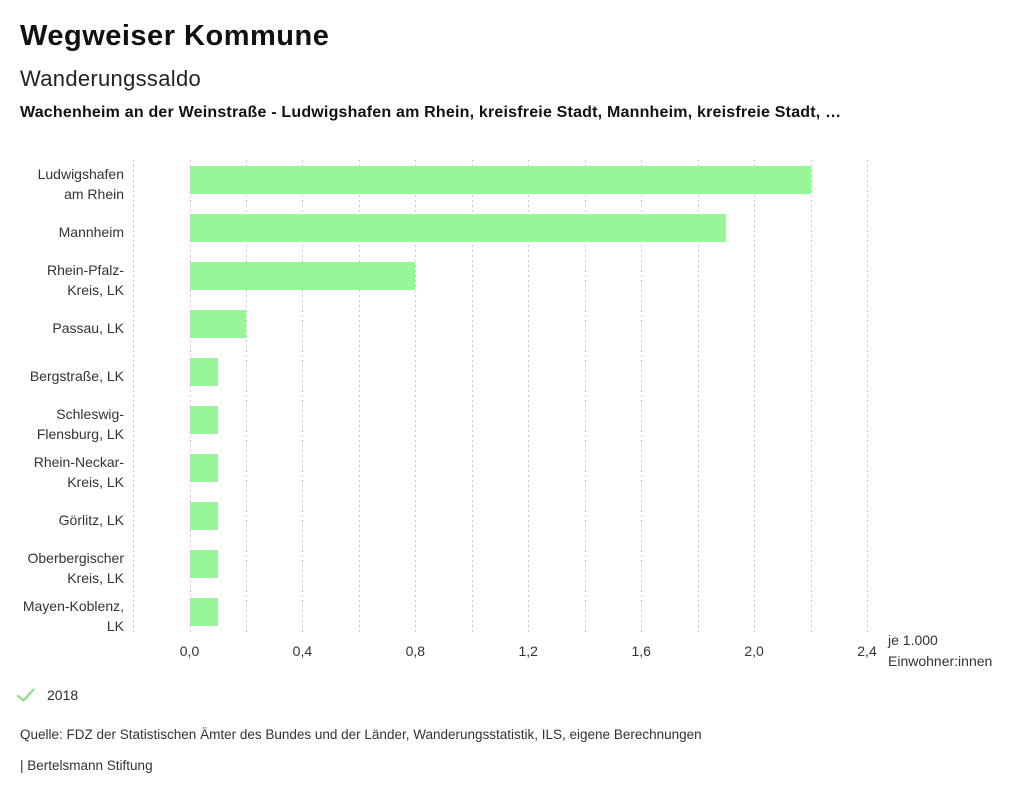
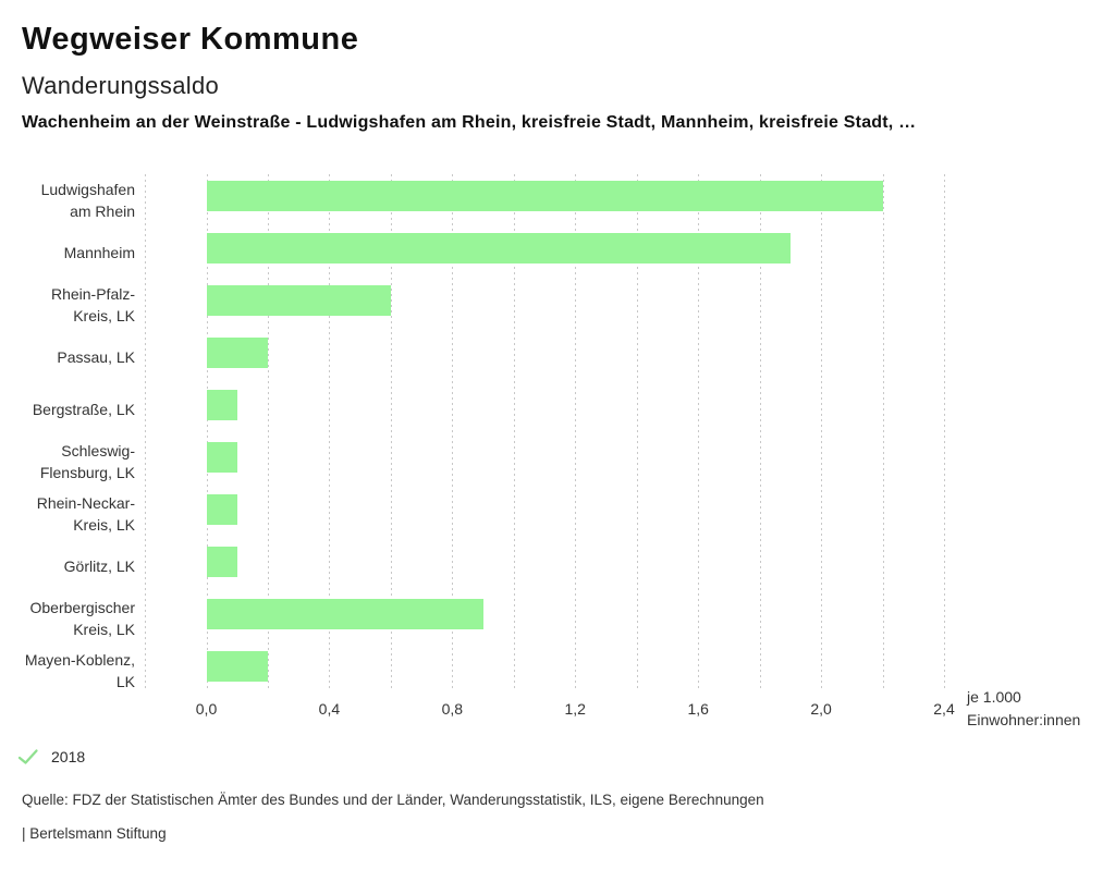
Rhein-Pfalz-Kreis, LK: 0,8 -> 0,6
Oberbergischer Kreis, LK: 0,1 -> 0,9
Mayen-Koblenz, LK: 0,1 -> 0,2
